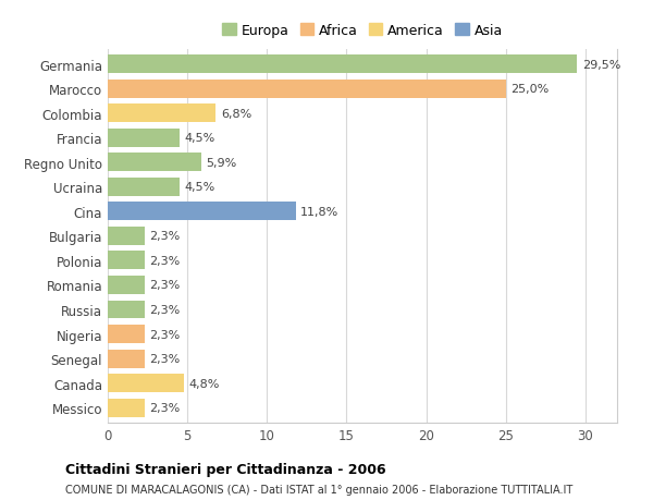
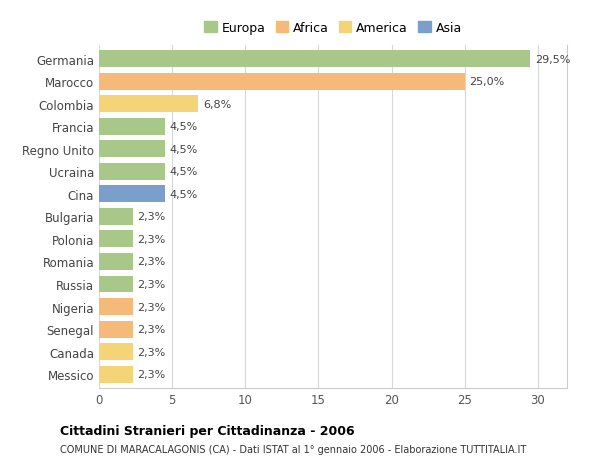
Regno Unito: 5,9% -> 4,5%
Cina: 11,8% -> 4,5%
Canada: 4,8% -> 2,3%
